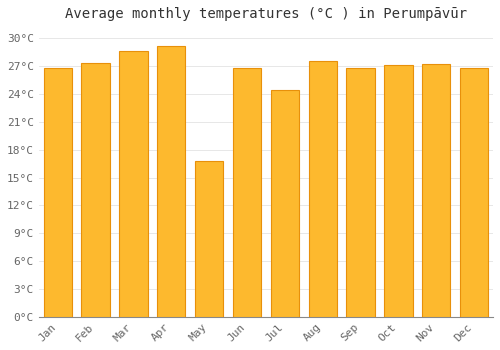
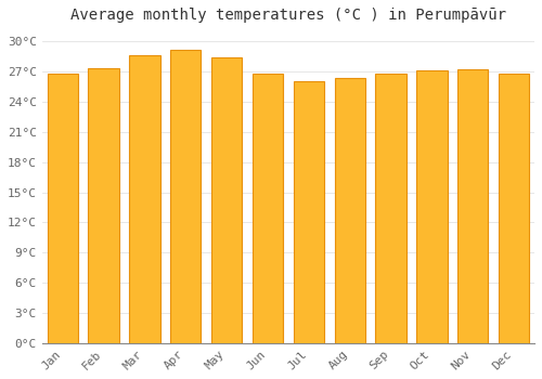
May: 16.8°C -> 28.4°C
Jul: 24.4°C -> 26.1°C
Aug: 27.6°C -> 26.4°C
